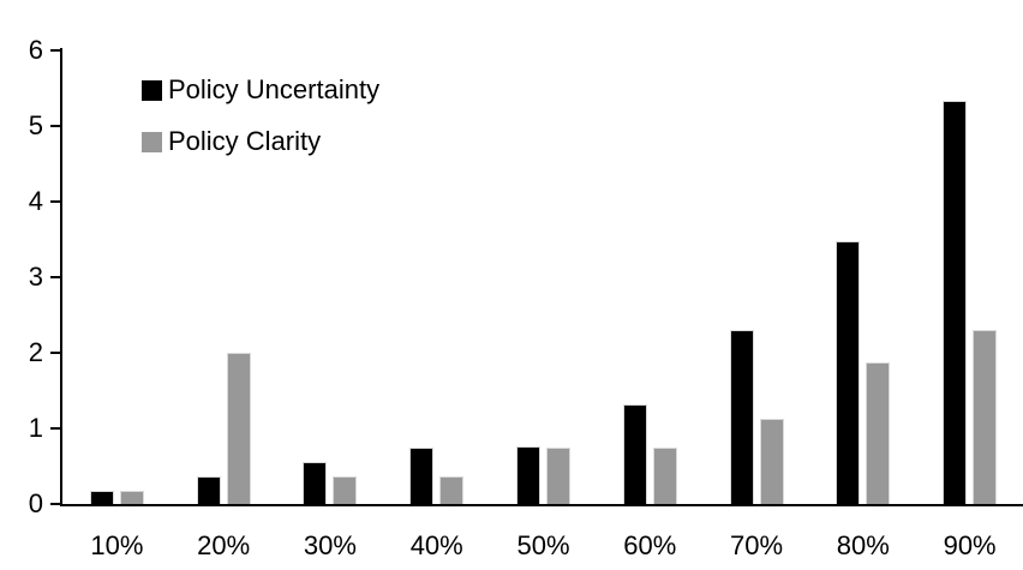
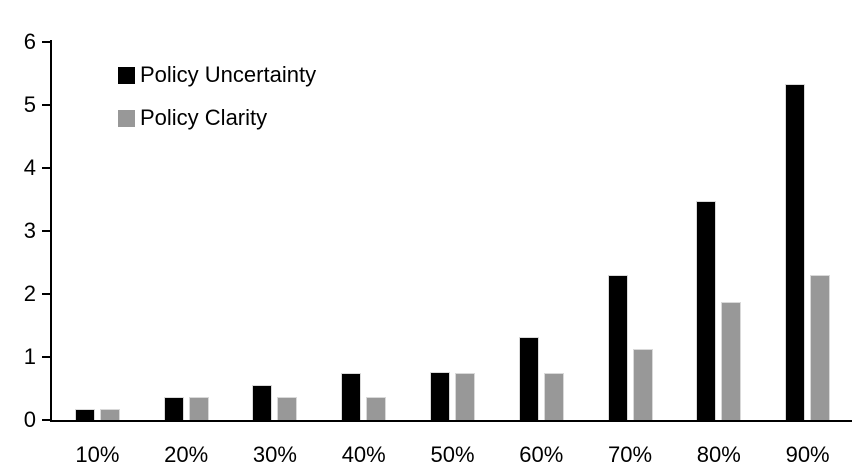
Policy Clarity/20%: 2.0 -> 0.4
